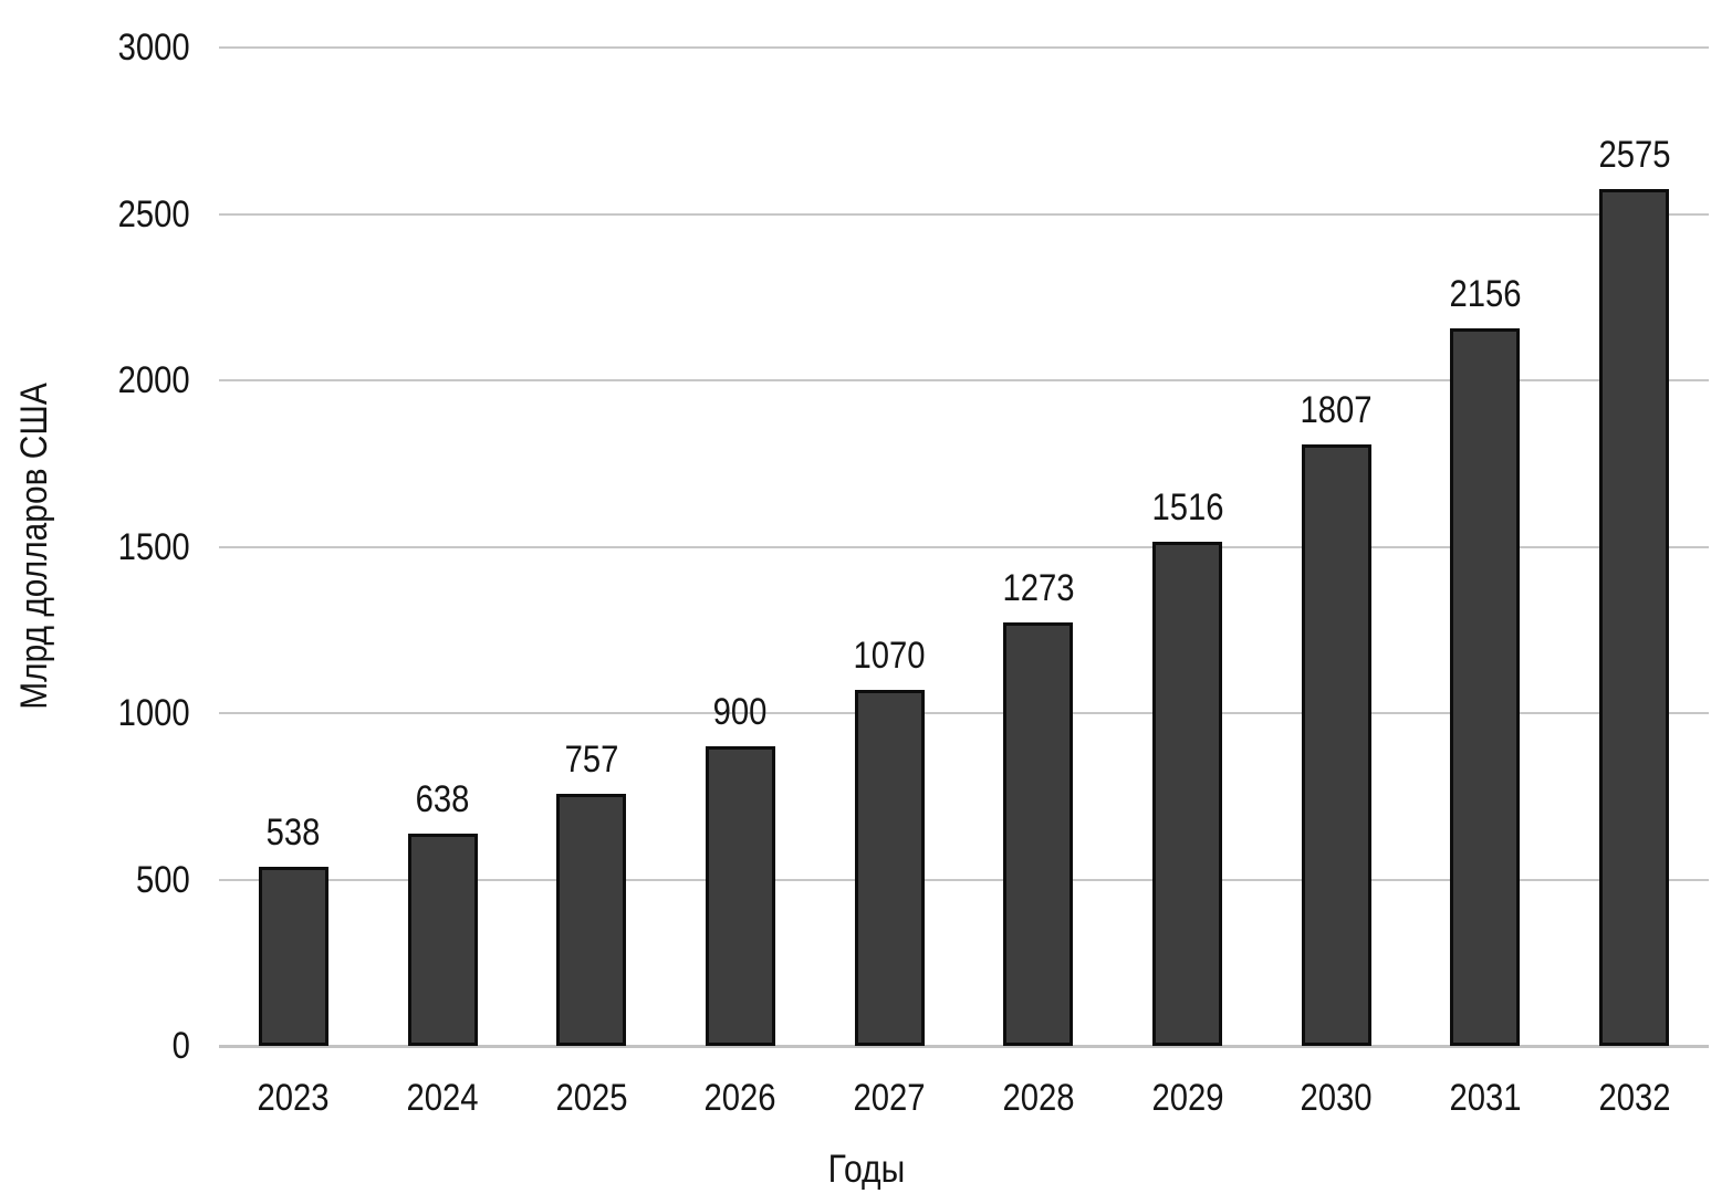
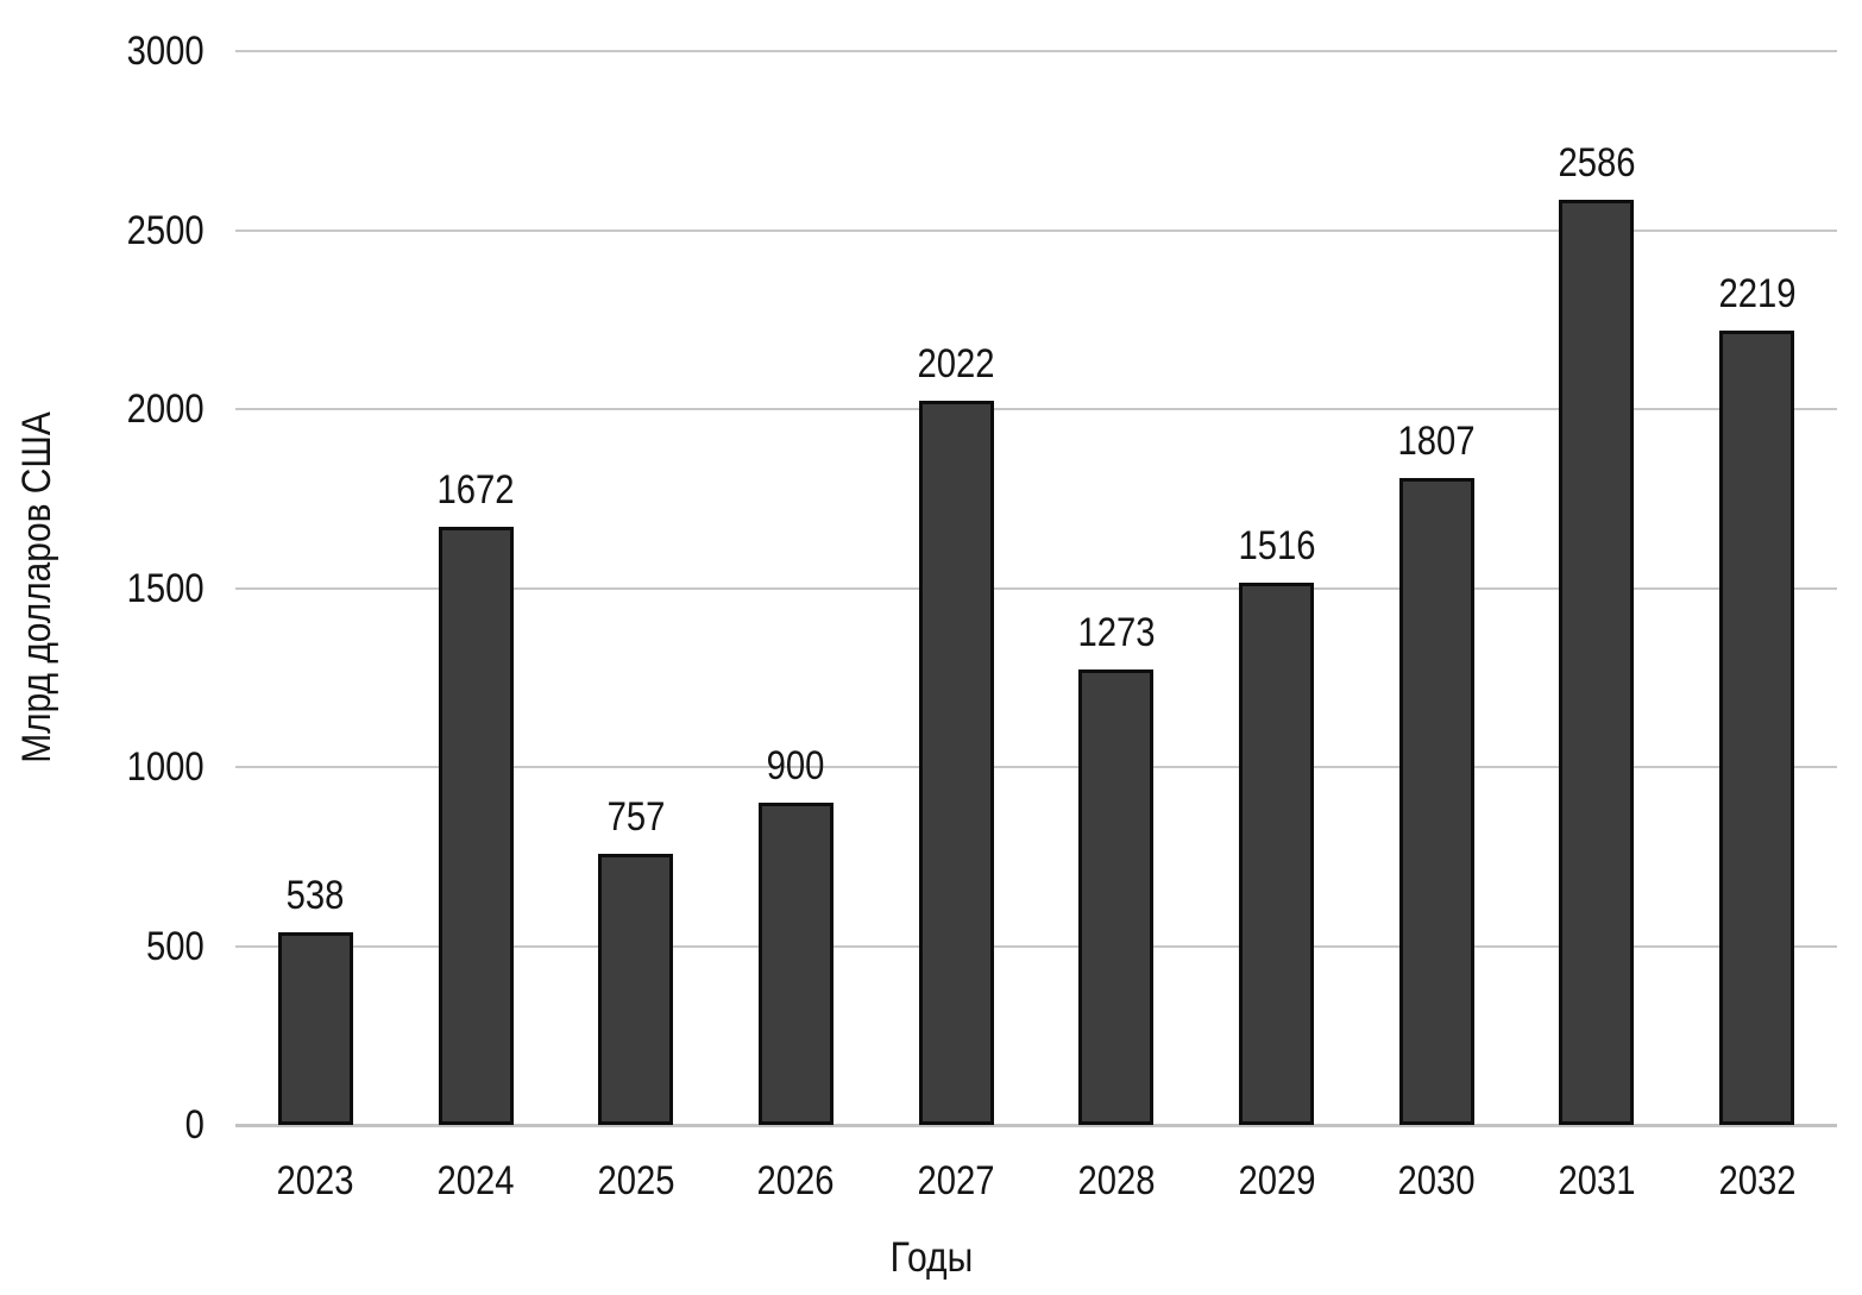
2024: 638 -> 1672
2027: 1070 -> 2022
2031: 2156 -> 2586
2032: 2575 -> 2219
